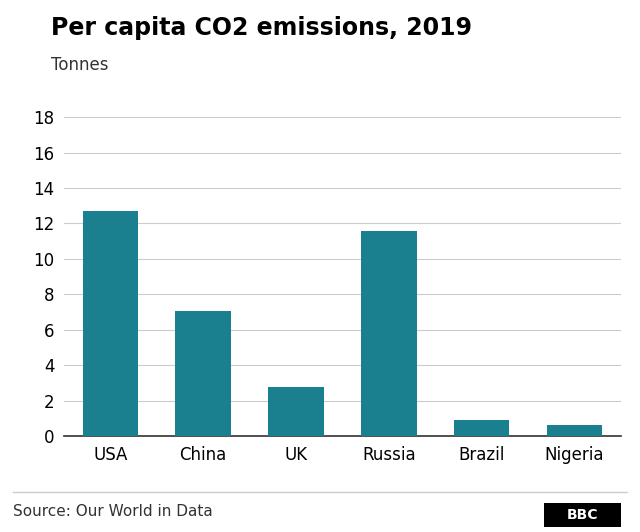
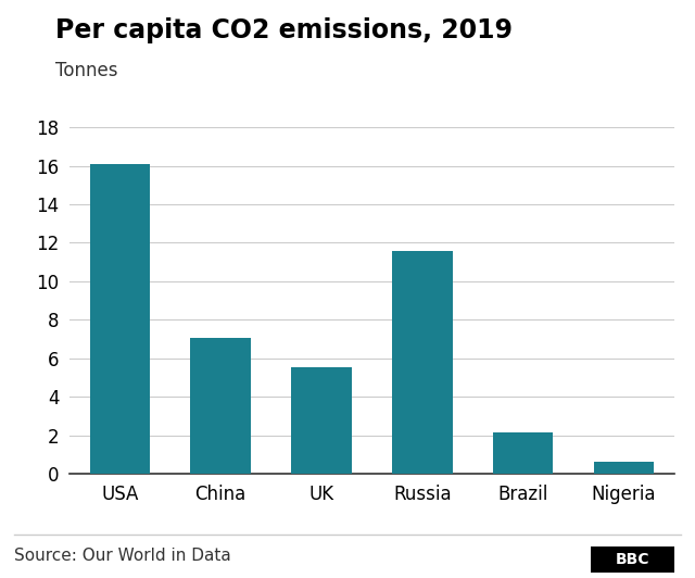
USA: 12.7 -> 16.1
UK: 2.8 -> 5.5
Brazil: 0.9 -> 2.2
